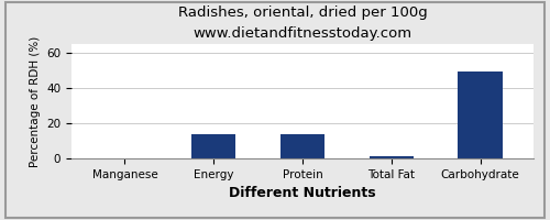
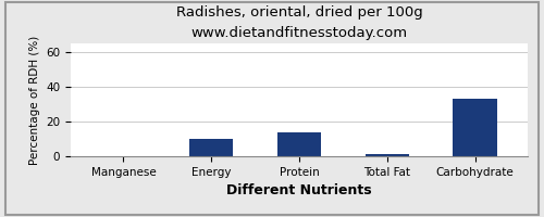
Energy: 14 -> 10
Carbohydrate: 50 -> 33
